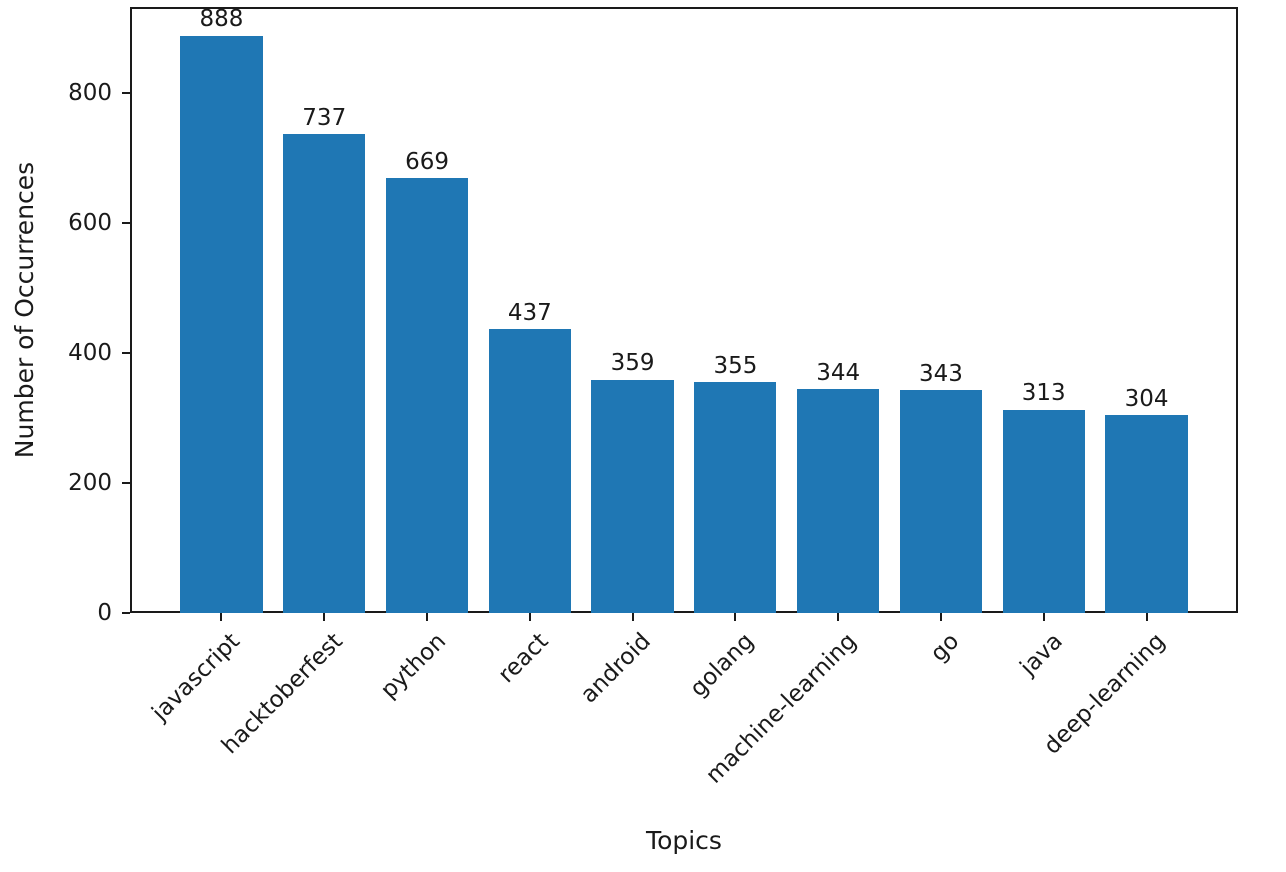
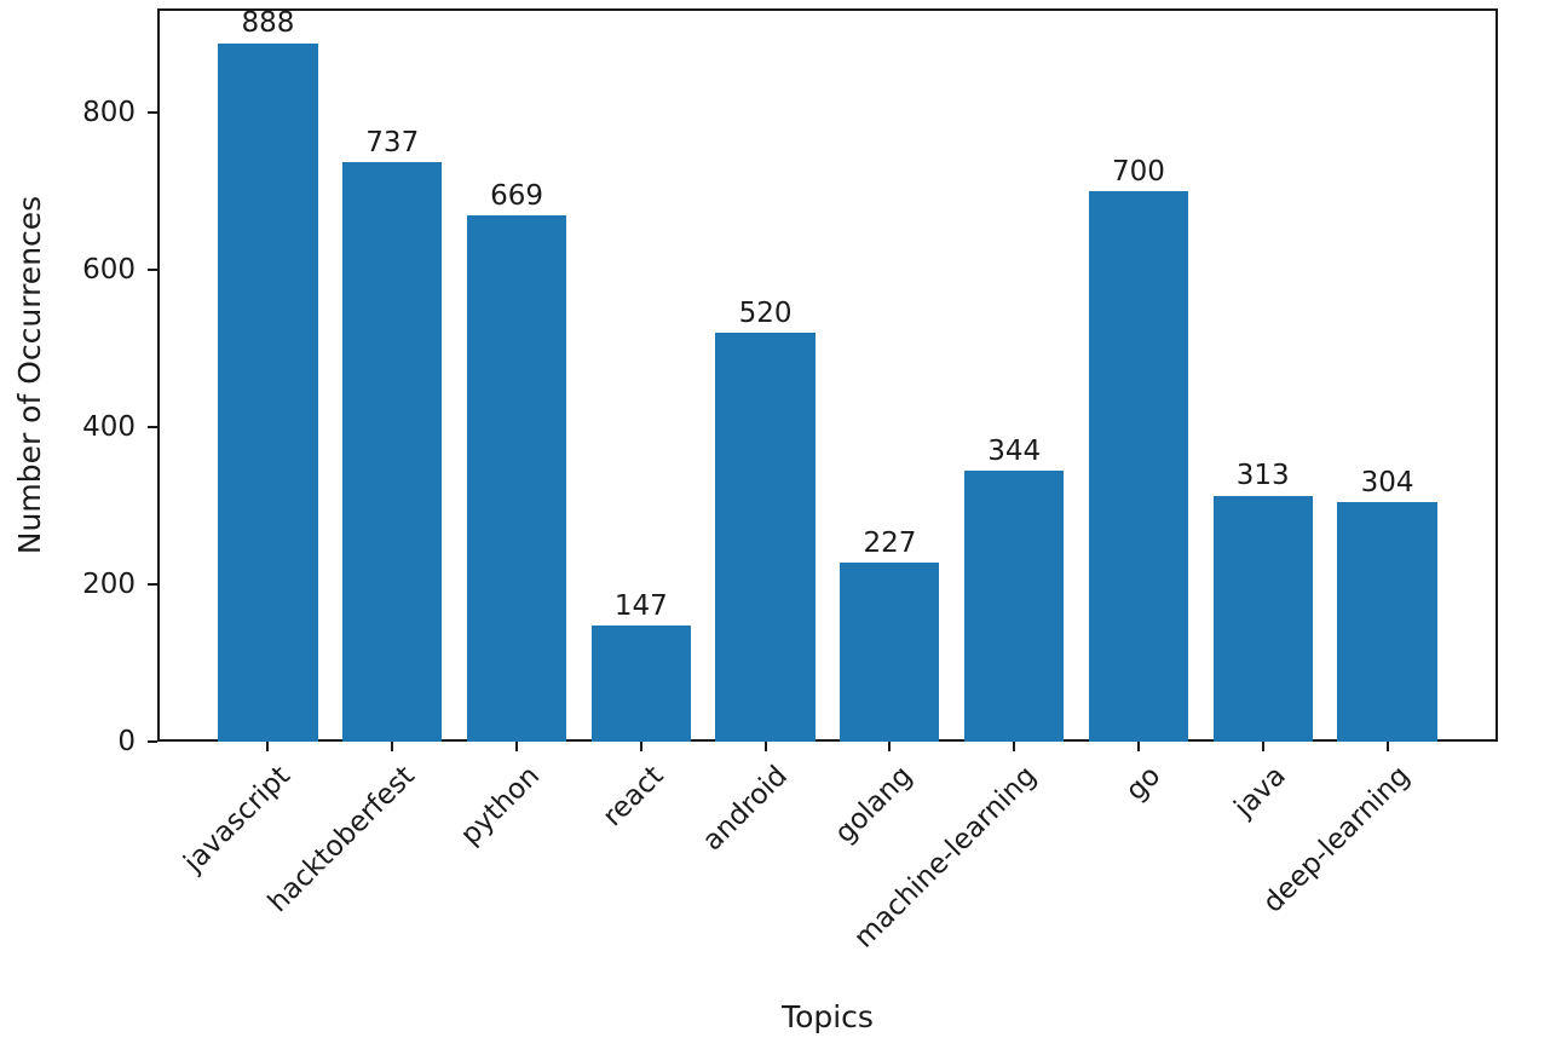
react: 437 -> 147
android: 359 -> 520
golang: 355 -> 227
go: 343 -> 700
